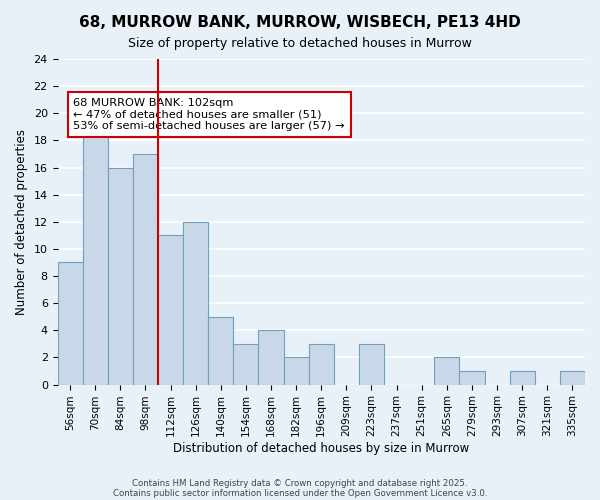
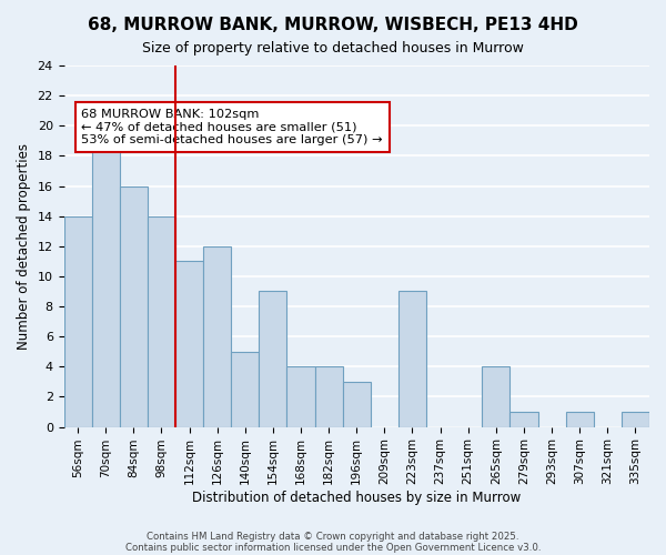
56sqm: 9 -> 14
98sqm: 17 -> 14
154sqm: 3 -> 9
182sqm: 2 -> 4
223sqm: 3 -> 9
265sqm: 2 -> 4
